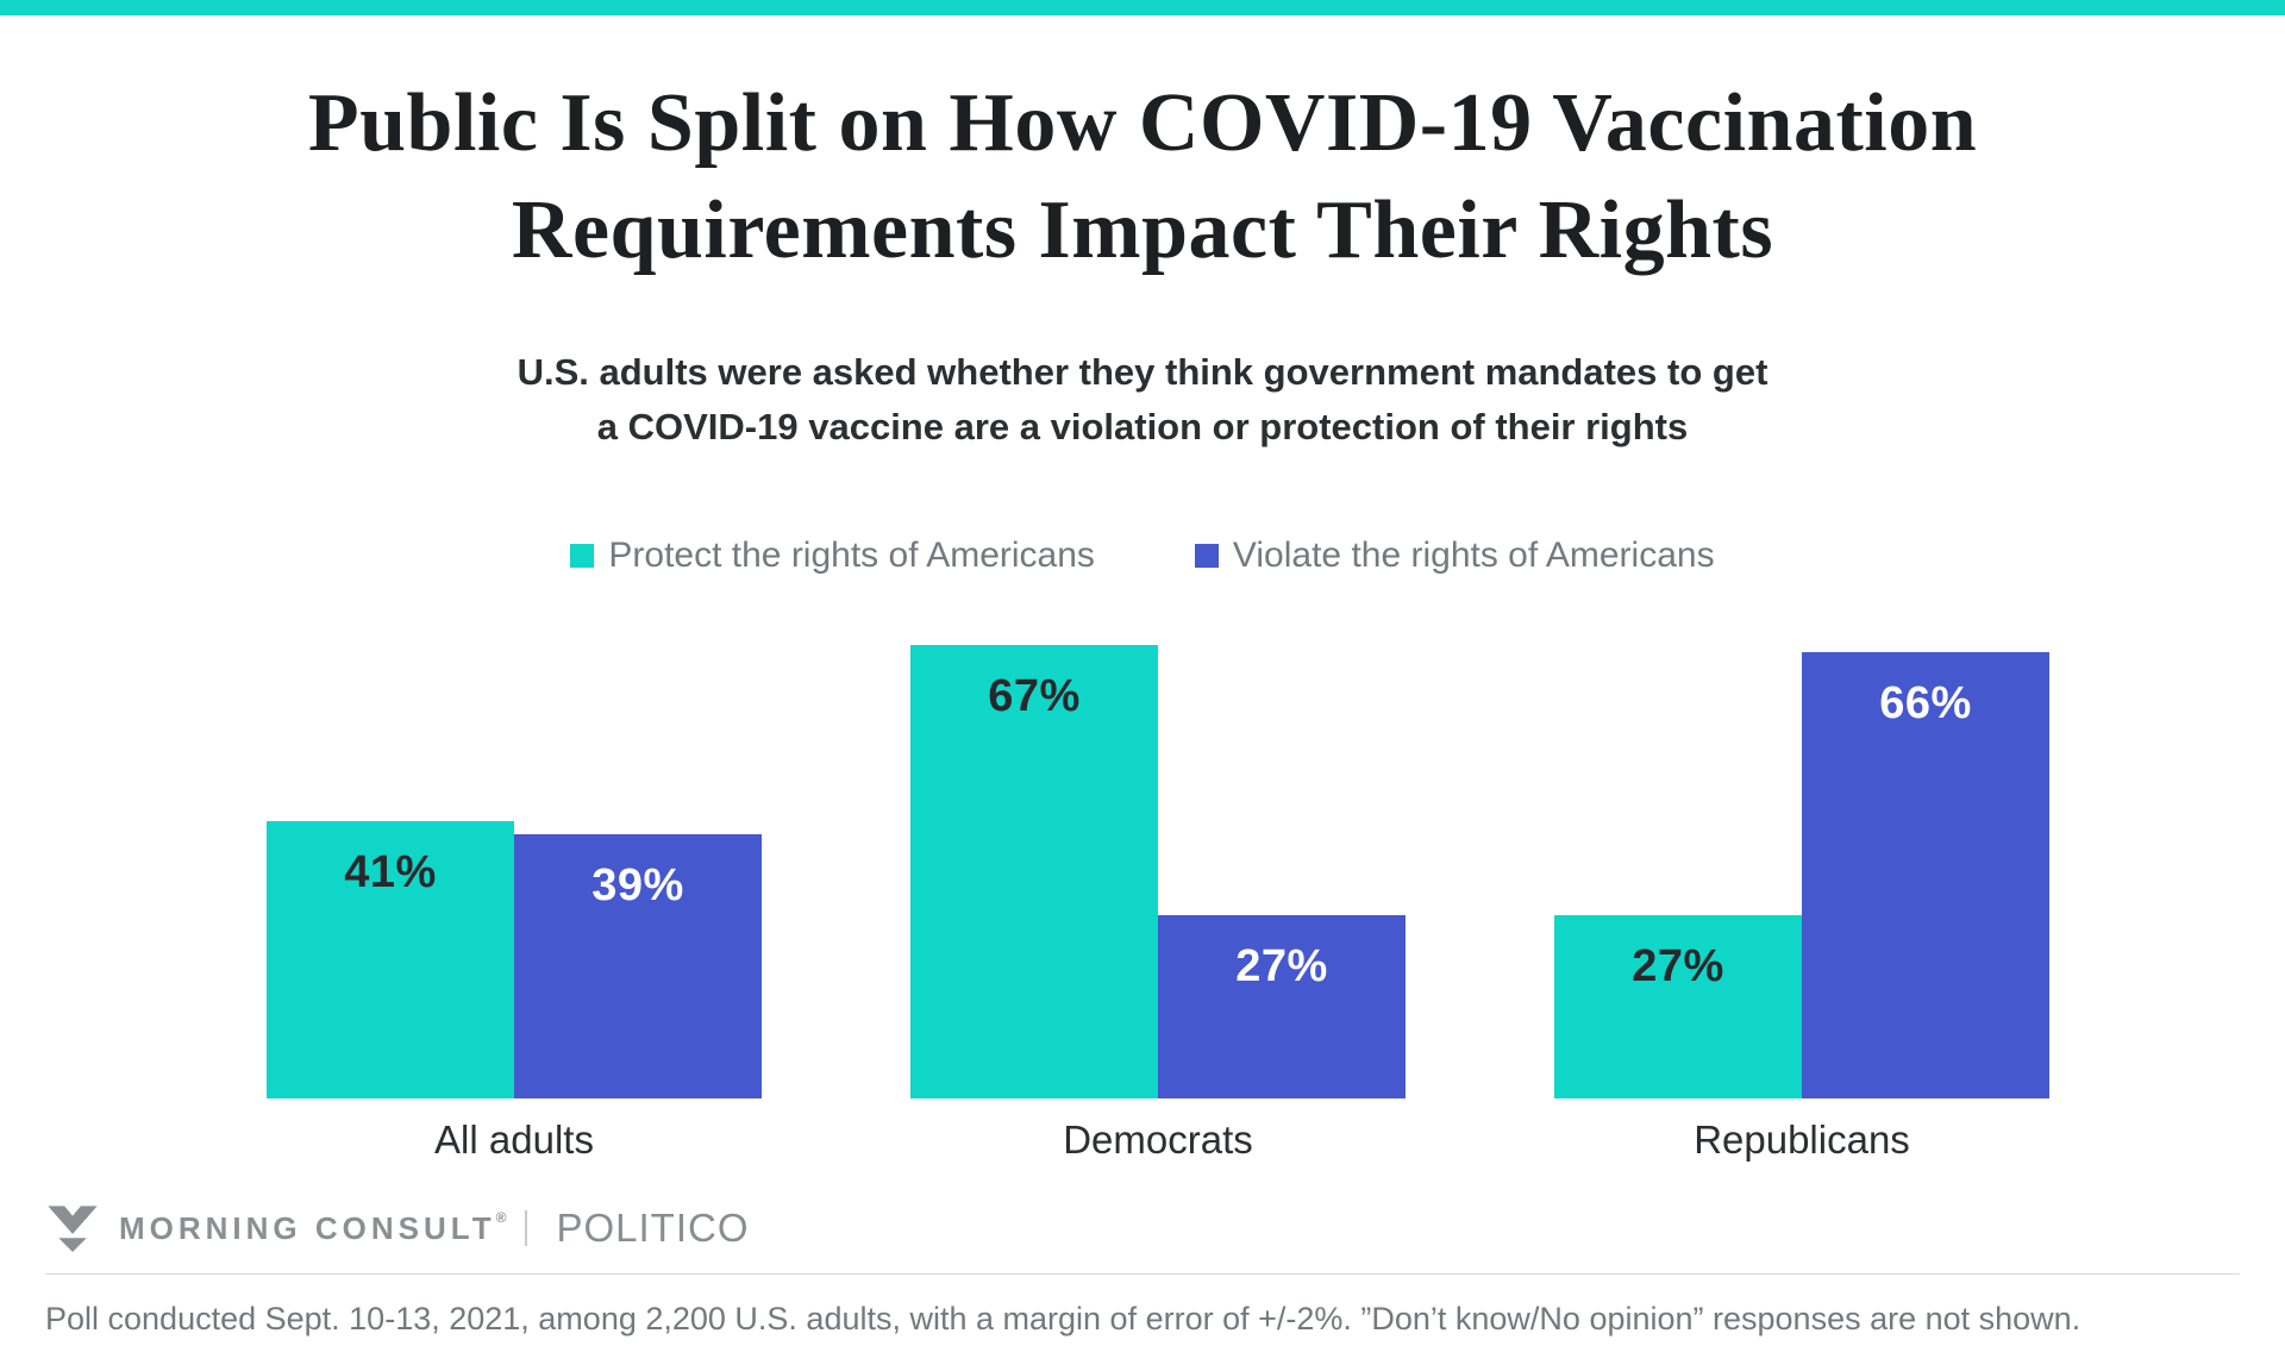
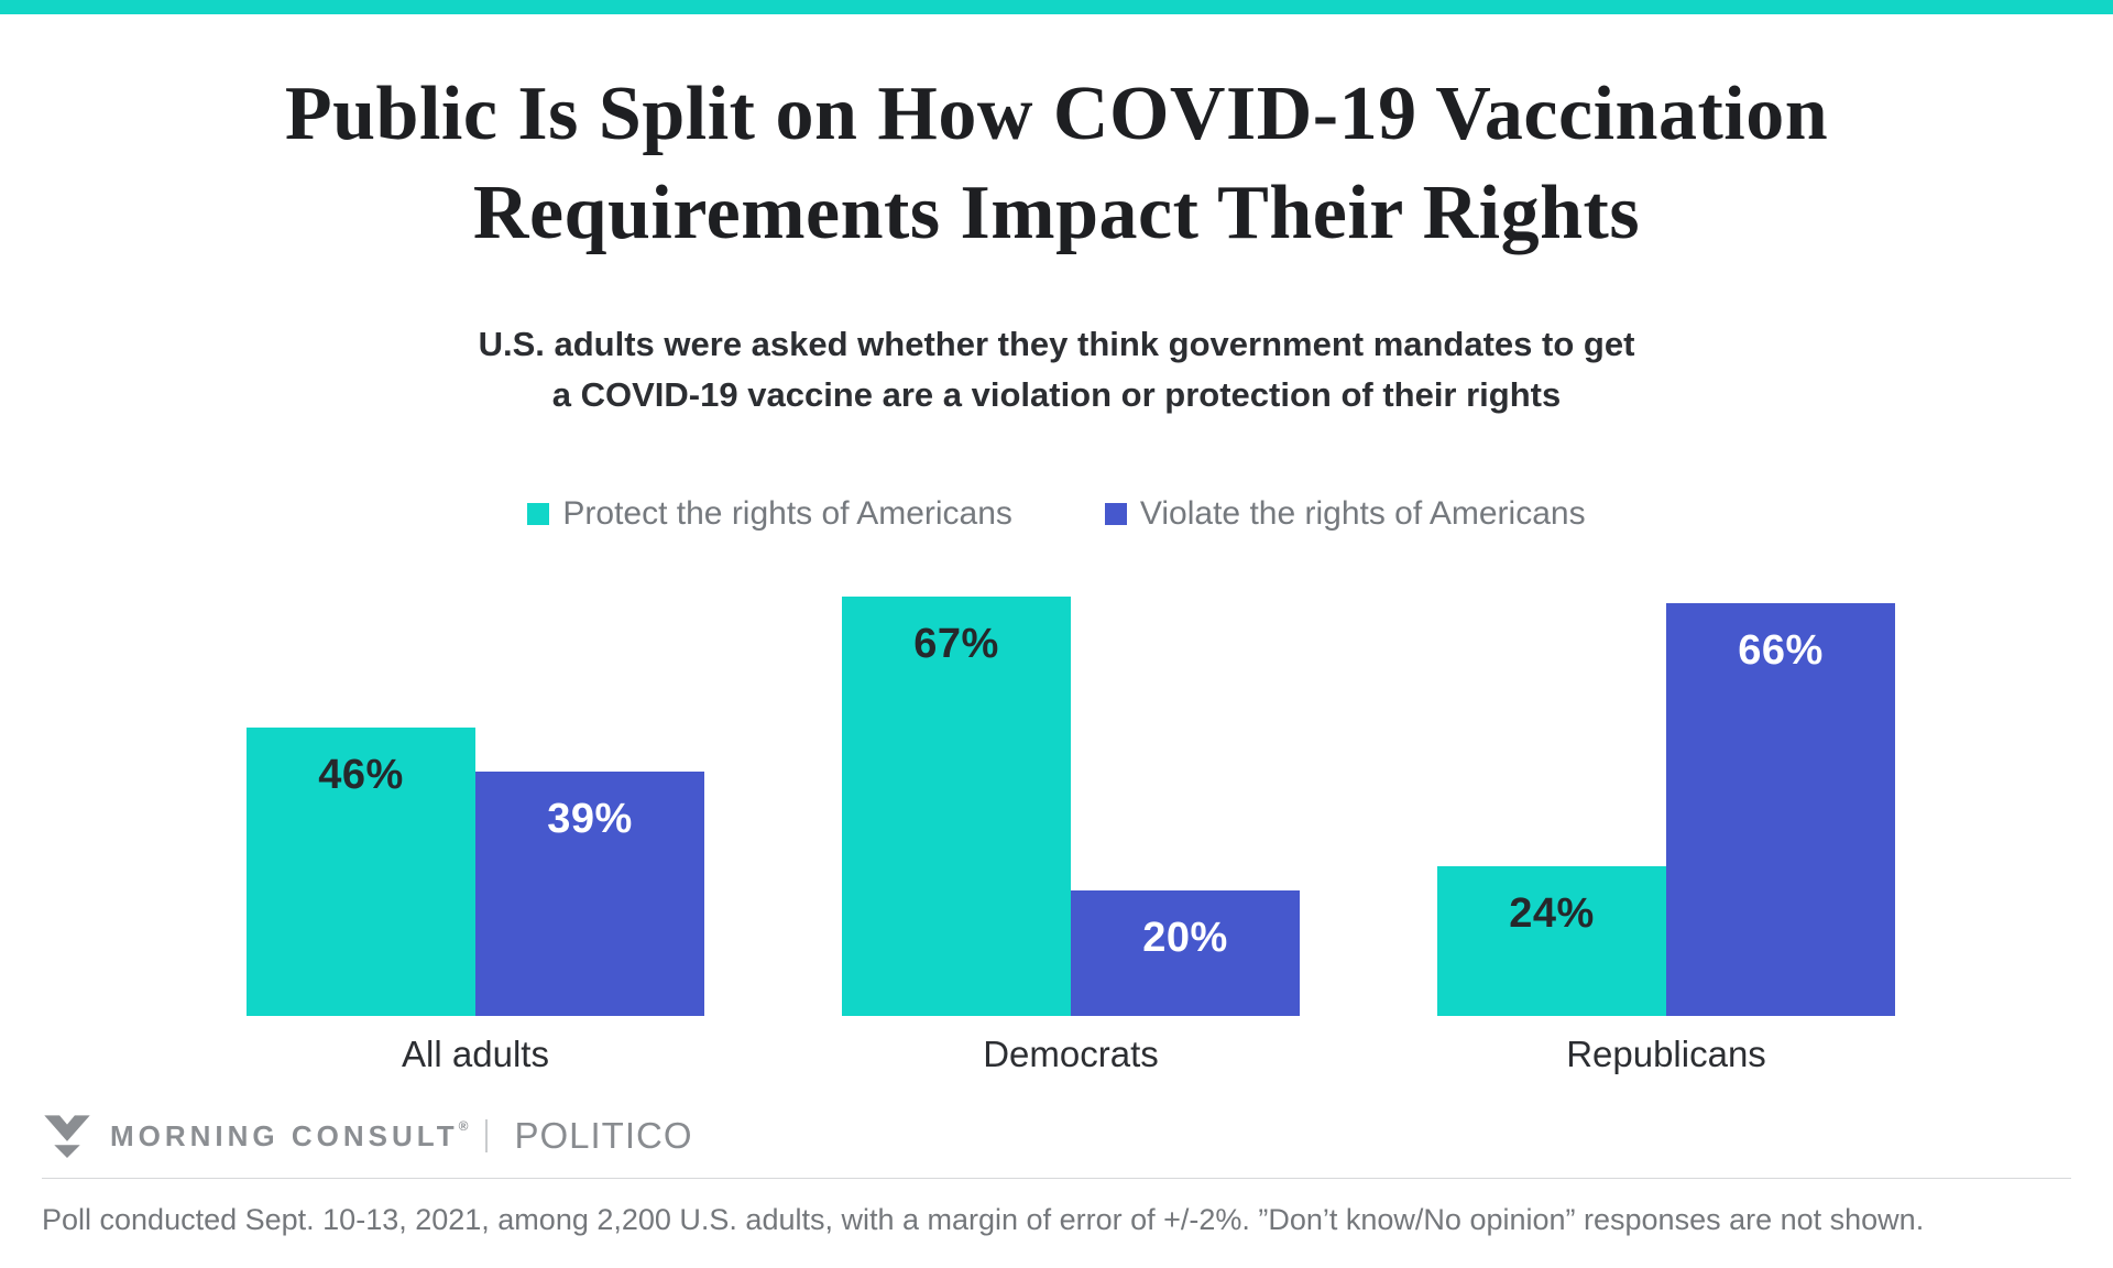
Protect the rights of Americans/All adults: 41% -> 46%
Violate the rights of Americans/Democrats: 27% -> 20%
Protect the rights of Americans/Republicans: 27% -> 24%
